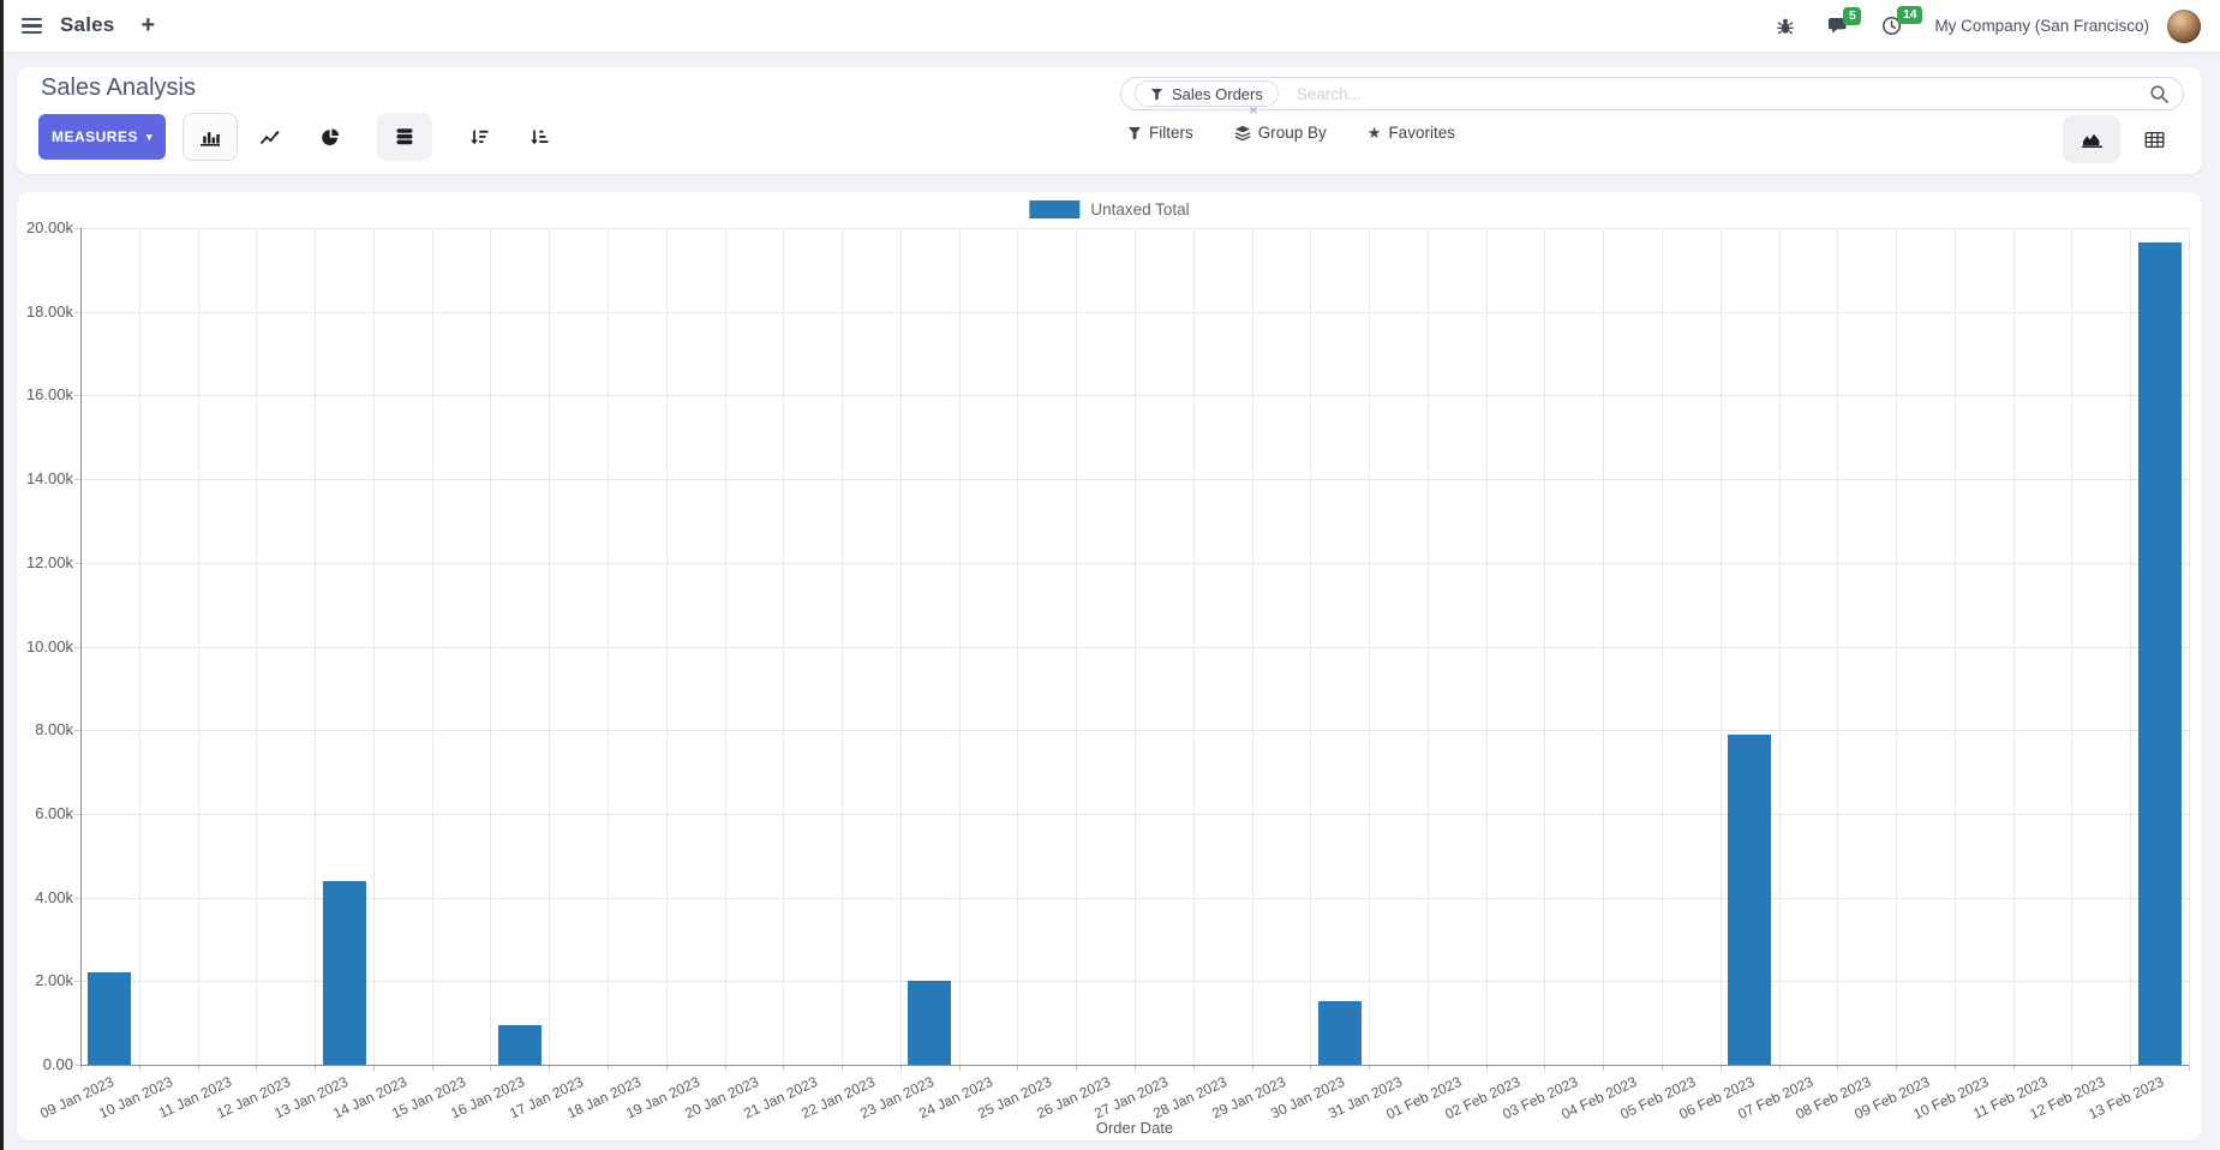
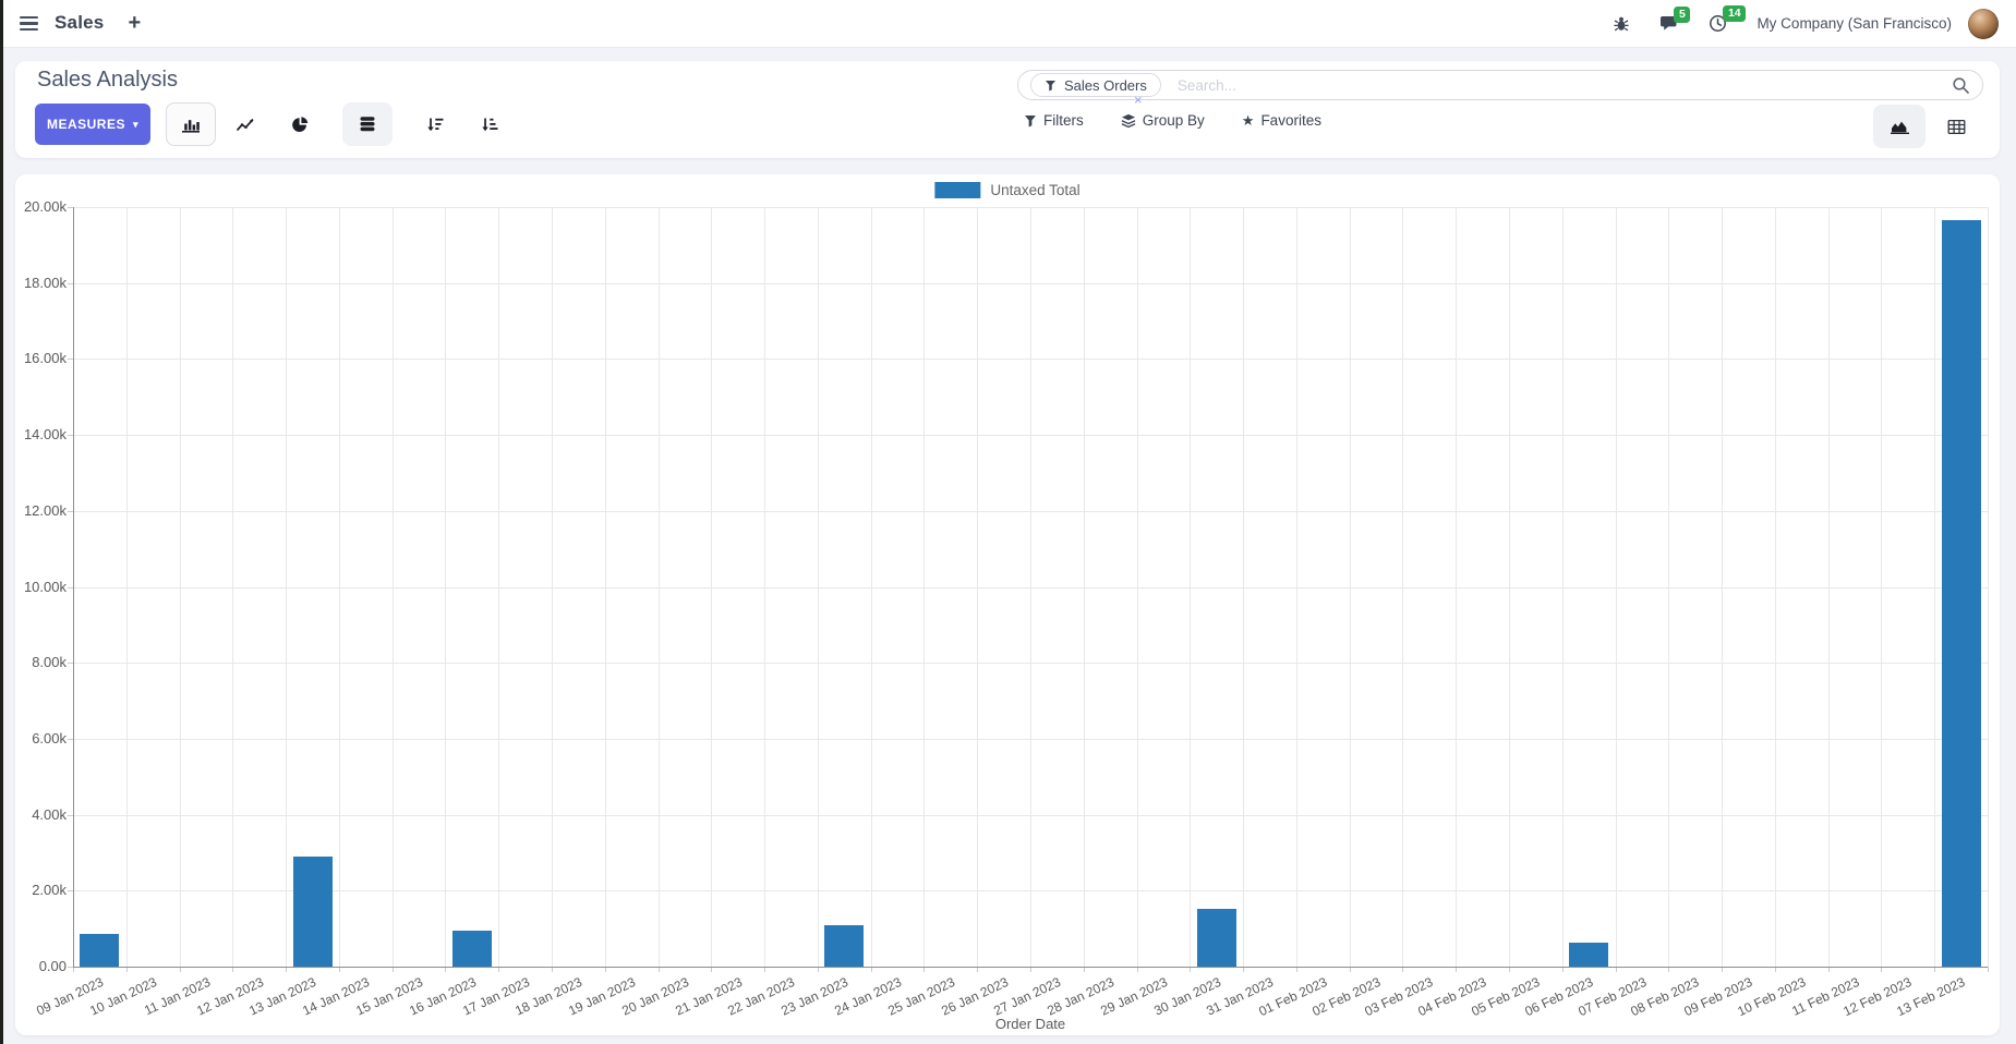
09 Jan 2023: 2.2k -> 0.8k
13 Jan 2023: 4.4k -> 2.9k
23 Jan 2023: 2.0k -> 1.1k
06 Feb 2023: 7.9k -> 0.6k
